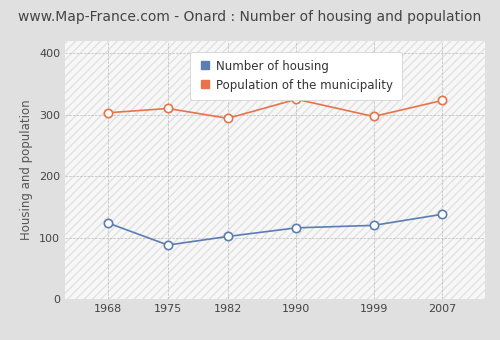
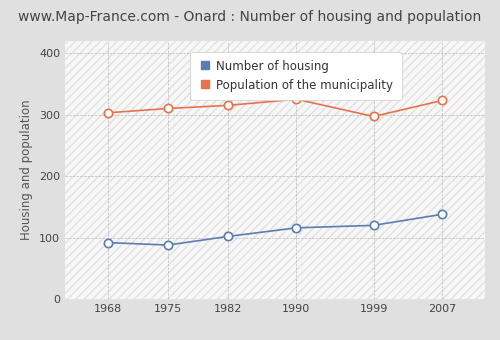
Number of housing/1968: 124 -> 92
Population of the municipality/1982: 294 -> 315
